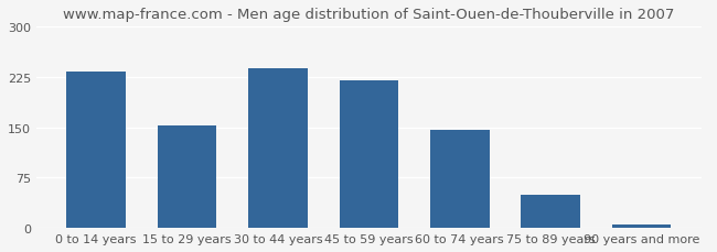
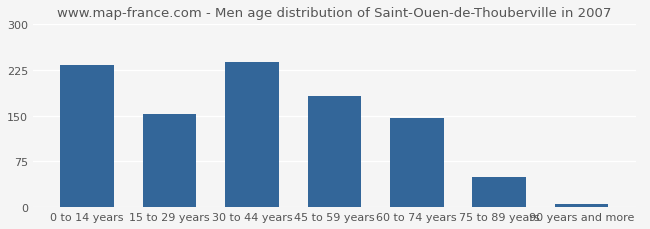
45 to 59 years: 220 -> 182
